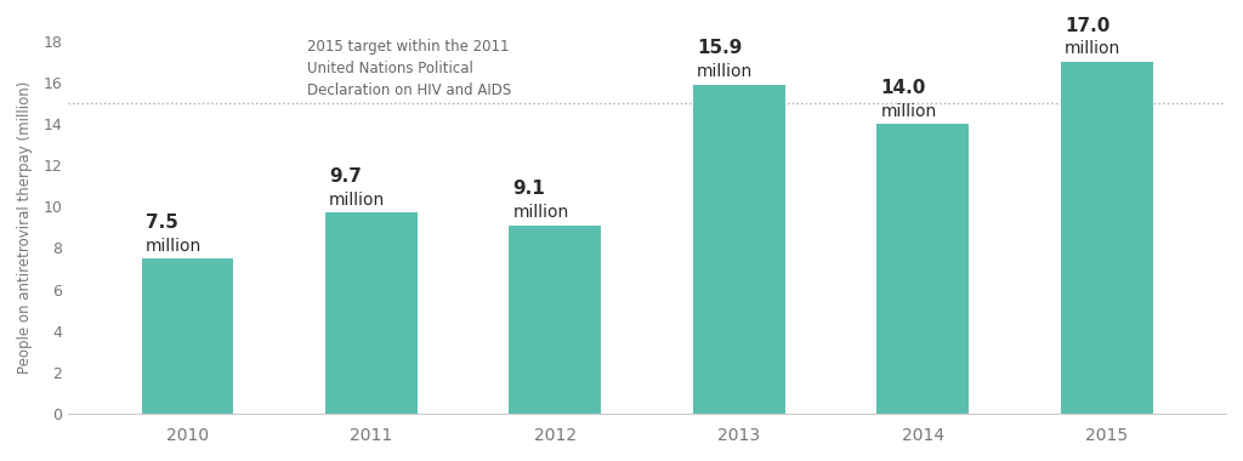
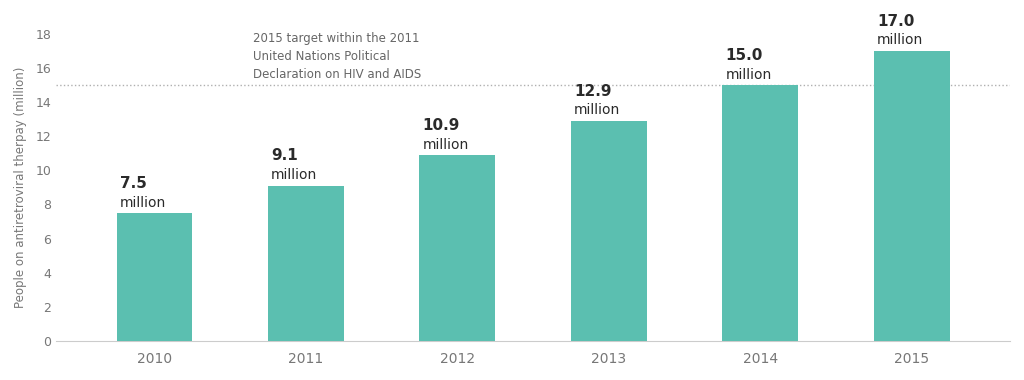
2011: 9.7 -> 9.1
2012: 9.1 -> 10.9
2013: 15.9 -> 12.9
2014: 14.0 -> 15.0
